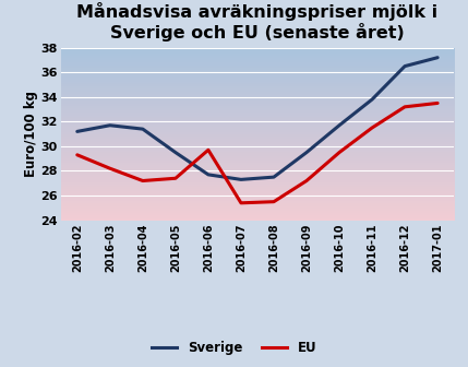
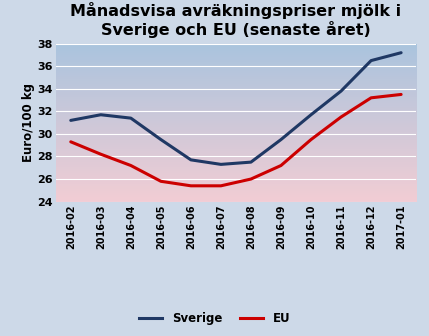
EU/2016-05: 27.4 -> 25.8
EU/2016-06: 29.7 -> 25.4
EU/2016-08: 25.5 -> 26.0
